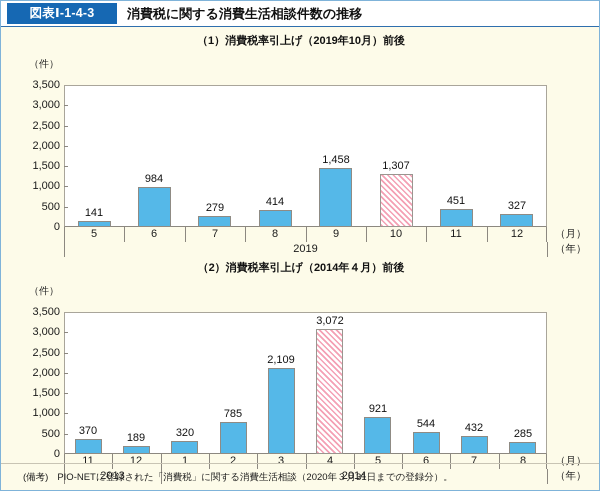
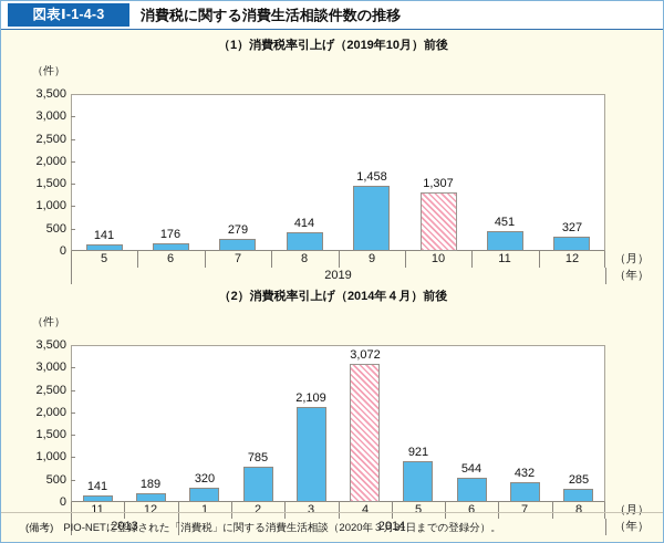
（1）消費税率引上げ（2019年10月）前後/6: 984 -> 176
（2）消費税率引上げ（2014年４月）前後/11: 370 -> 141
